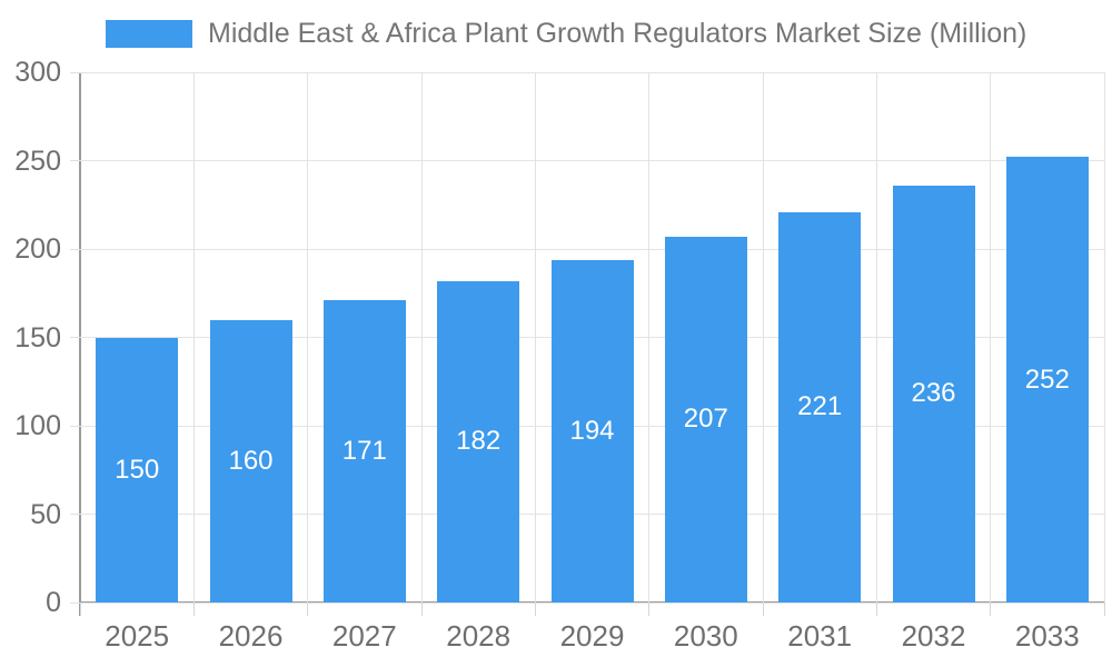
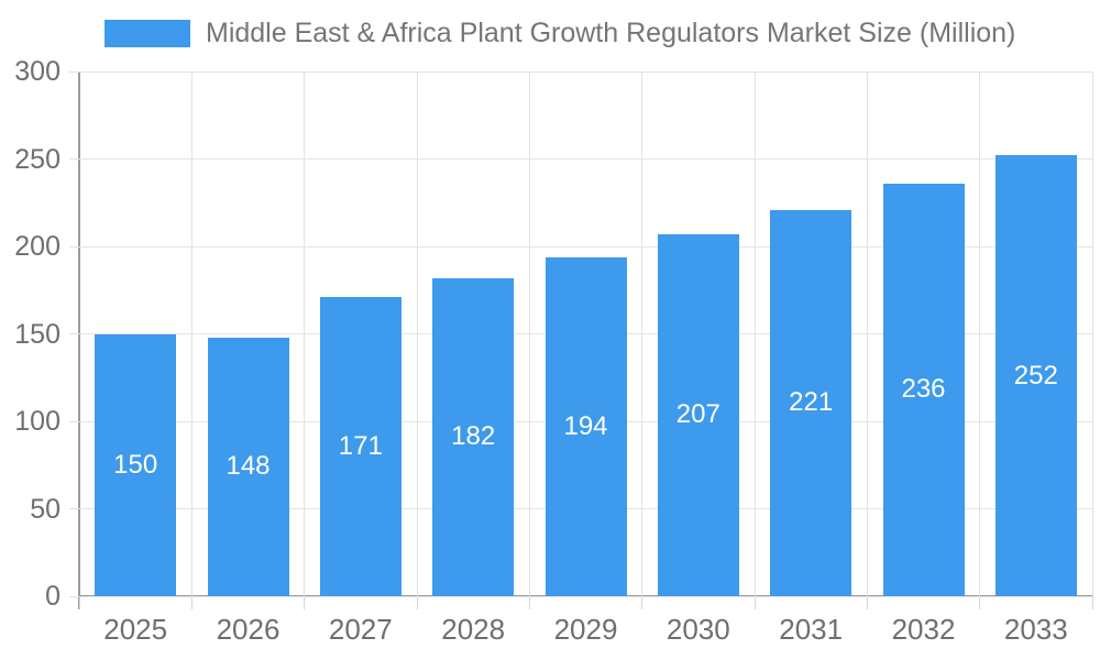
2026: 160 -> 148
